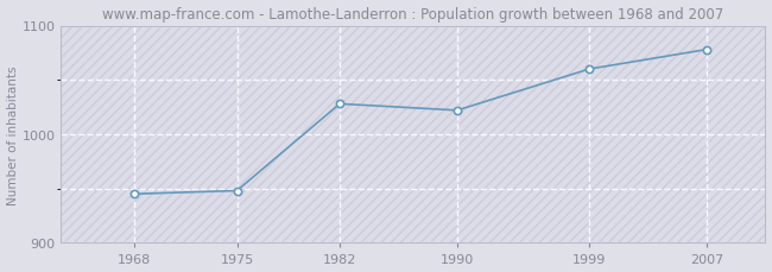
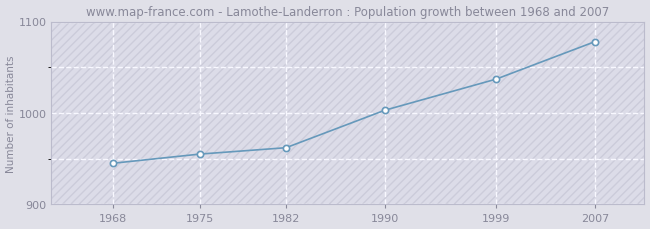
1975: 948 -> 955
1982: 1028 -> 962
1990: 1022 -> 1003
1999: 1060 -> 1037
